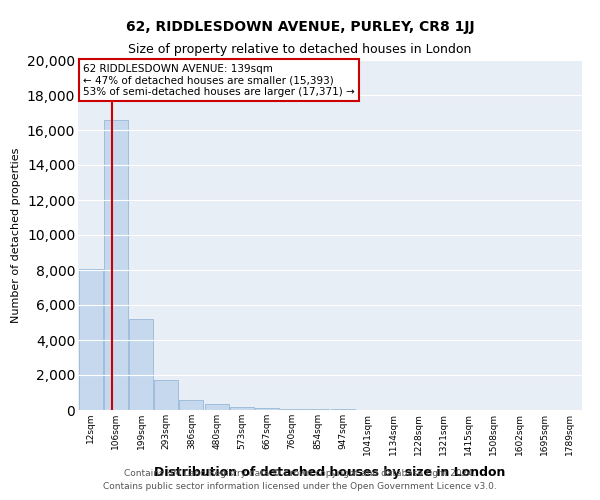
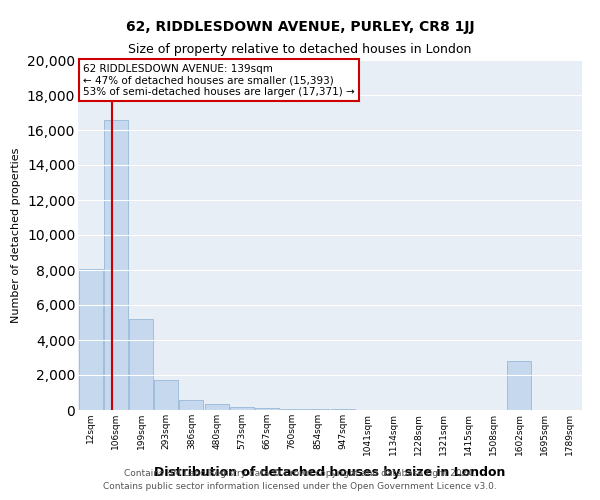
1602sqm: 0 -> 2,800
